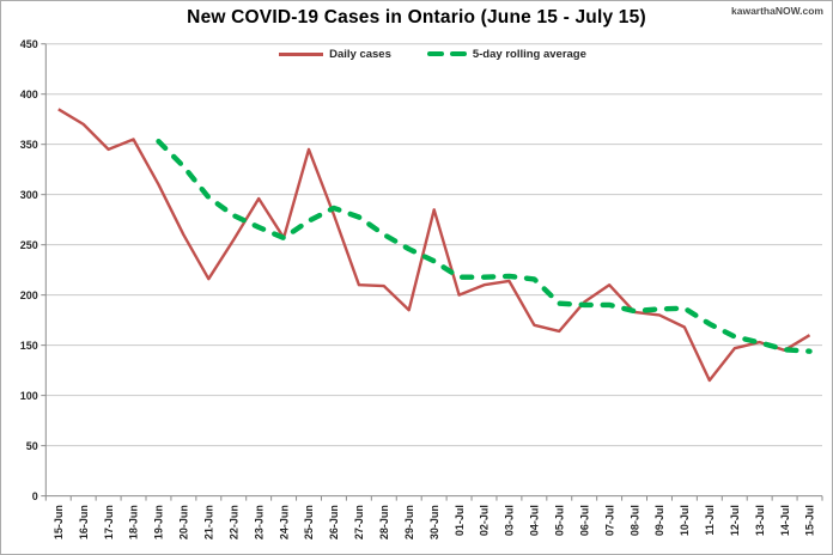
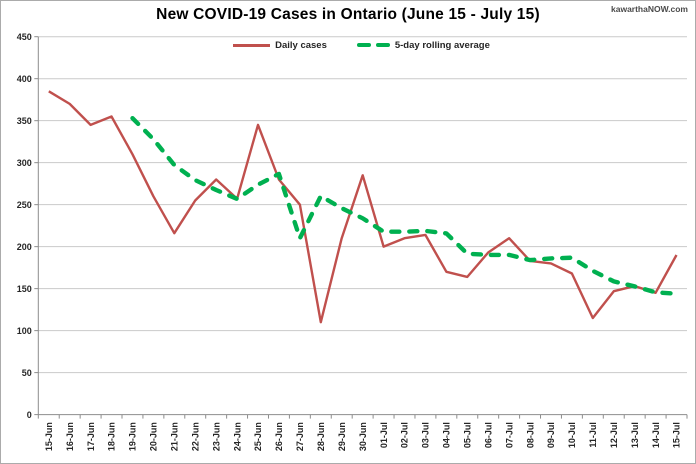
Daily cases/23-Jun: 300 -> 280
Daily cases/27-Jun: 210 -> 250
5-day rolling average/27-Jun: 280 -> 210
Daily cases/28-Jun: 210 -> 110
Daily cases/29-Jun: 180 -> 210
Daily cases/15-Jul: 160 -> 190
